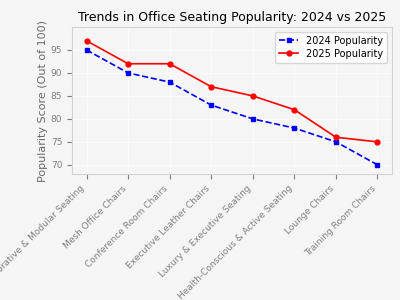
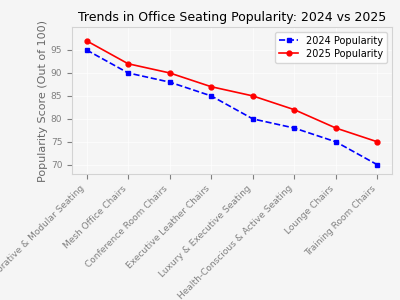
2025 Popularity/Conference Room Chairs: 92 -> 90
2024 Popularity/Executive Leather Chairs: 83 -> 85
2025 Popularity/Lounge Chairs: 76 -> 78
